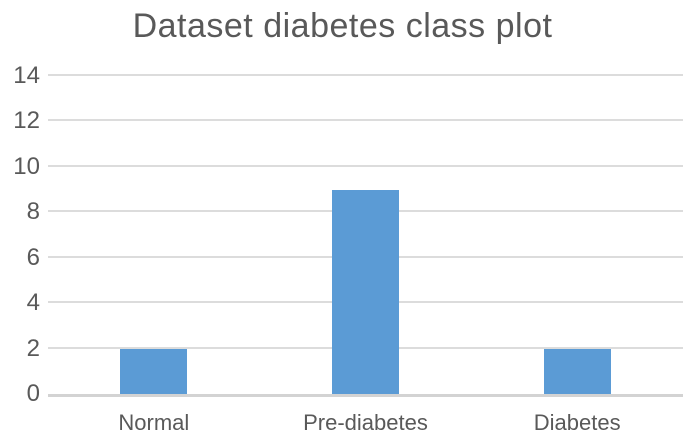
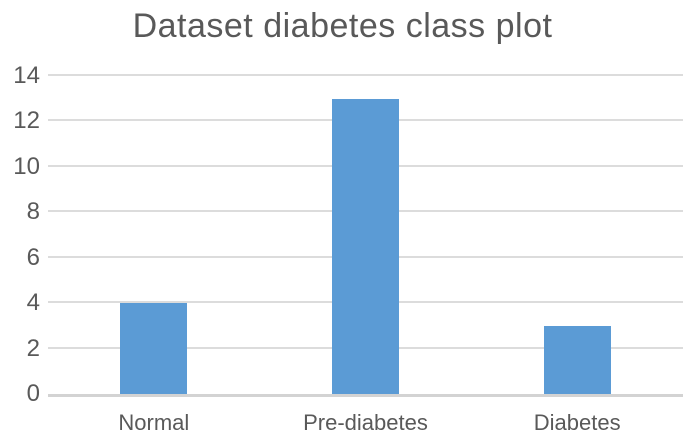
Normal: 2 -> 4
Pre-diabetes: 9 -> 13
Diabetes: 2 -> 3
